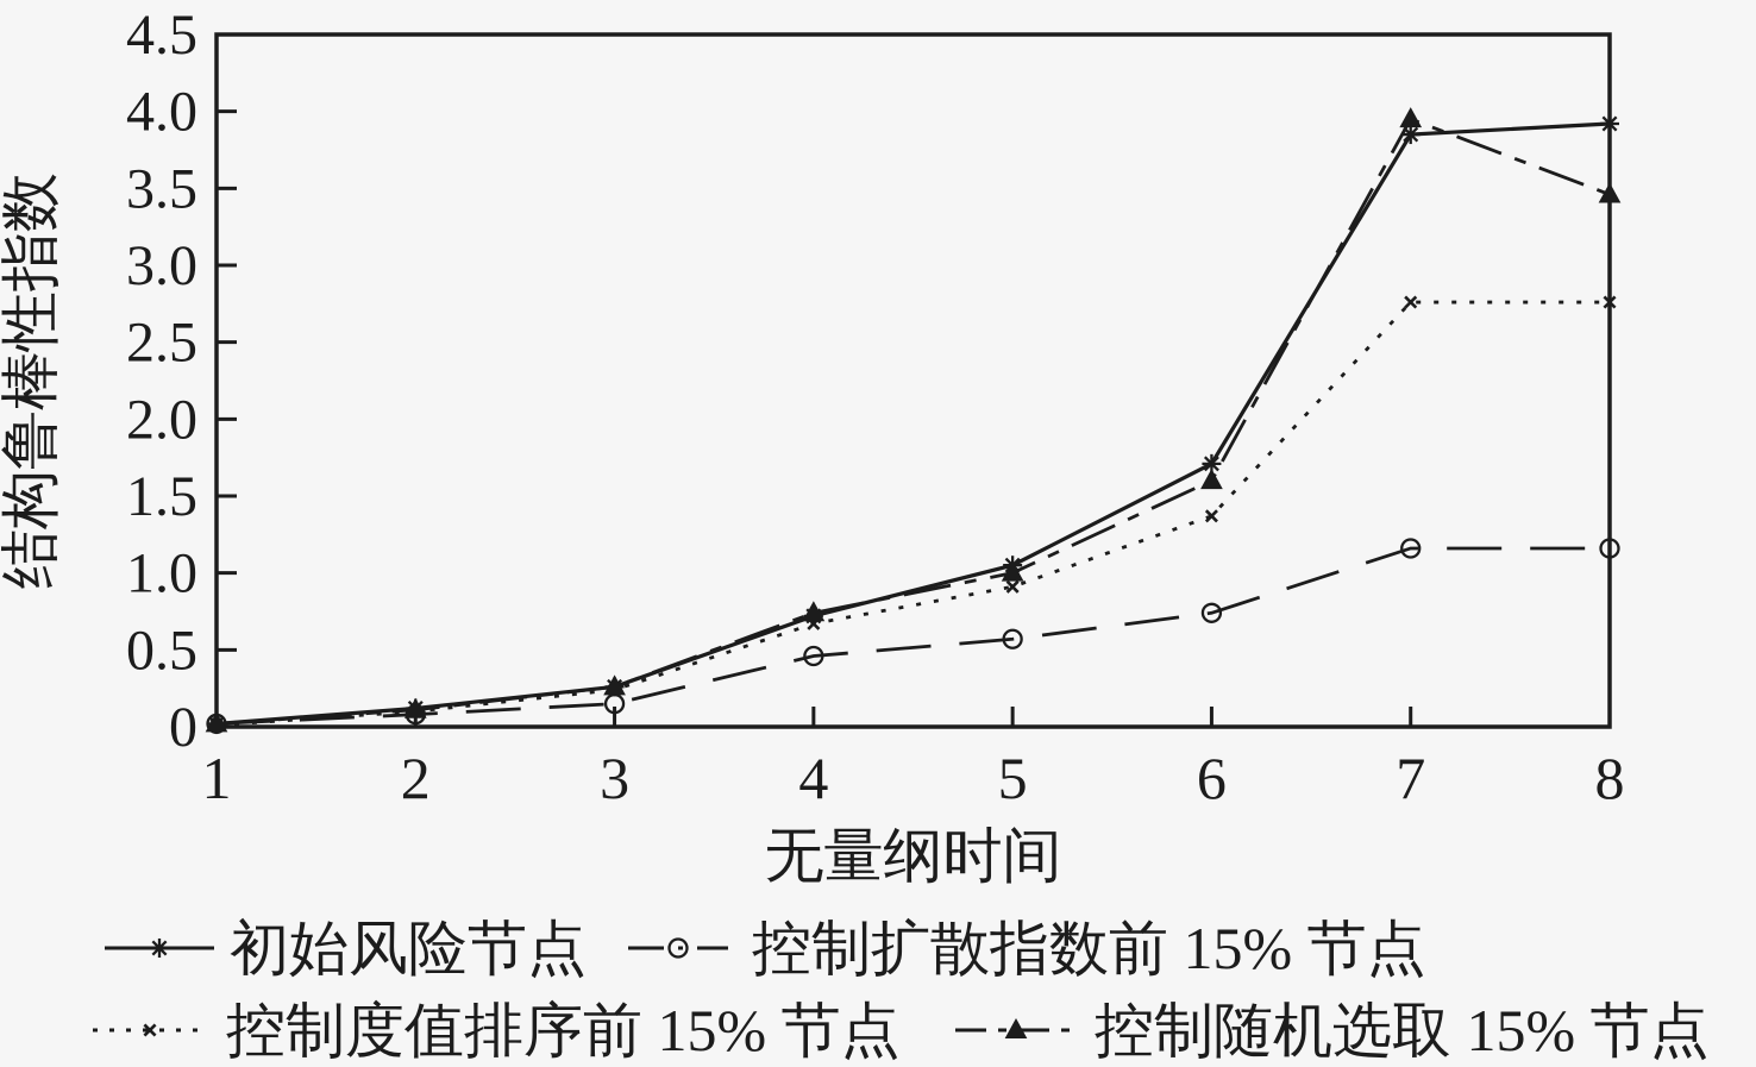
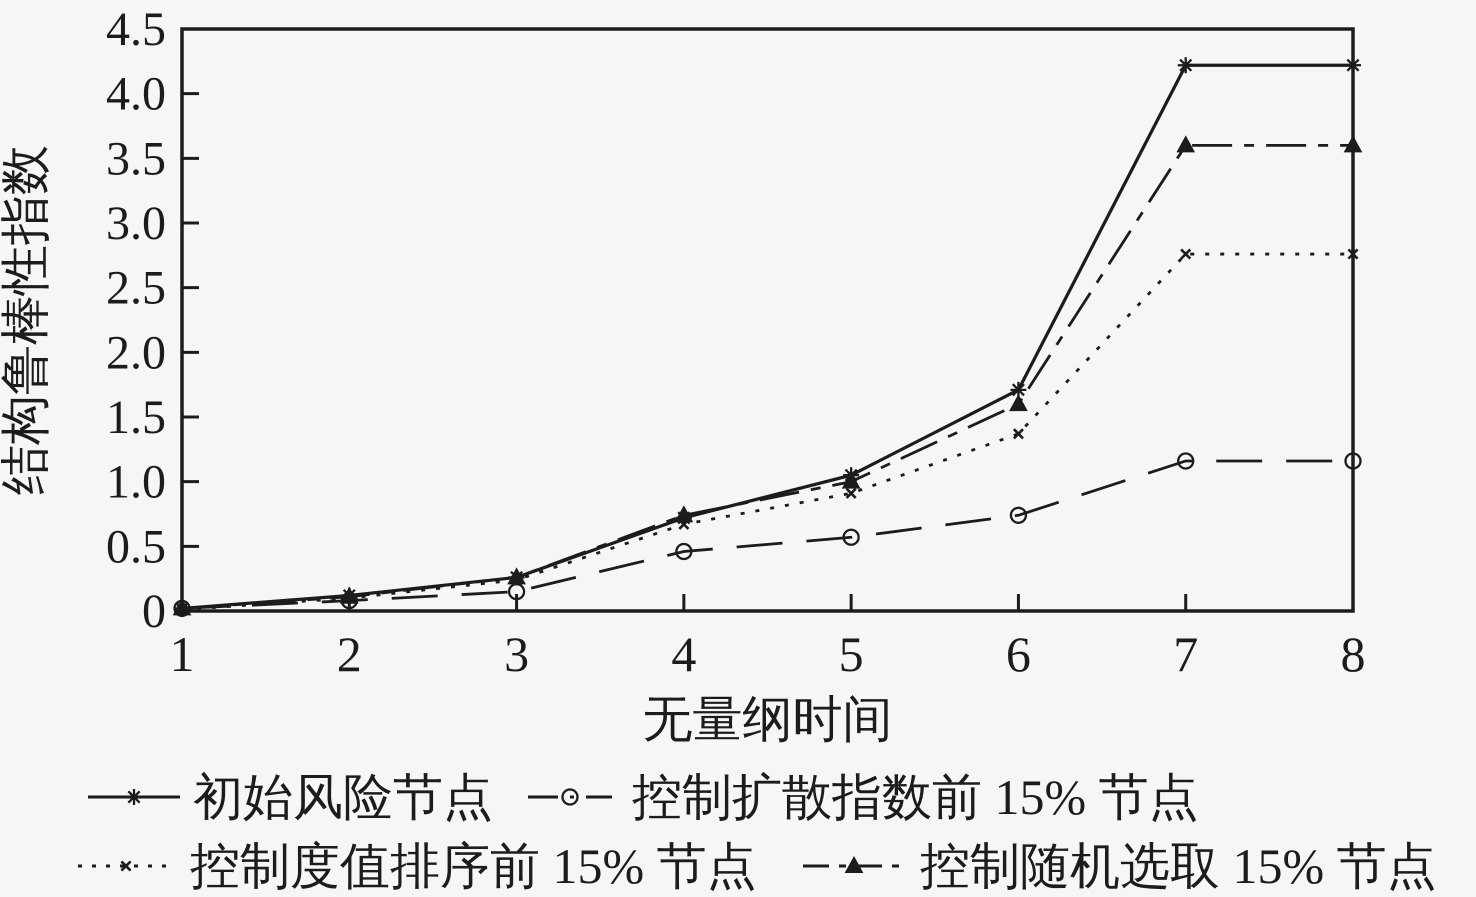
初始风险节点/7: 3.85 -> 4.22
控制随机选取 15% 节点/7: 3.95 -> 3.60
初始风险节点/8: 3.92 -> 4.22
控制随机选取 15% 节点/8: 3.46 -> 3.60
